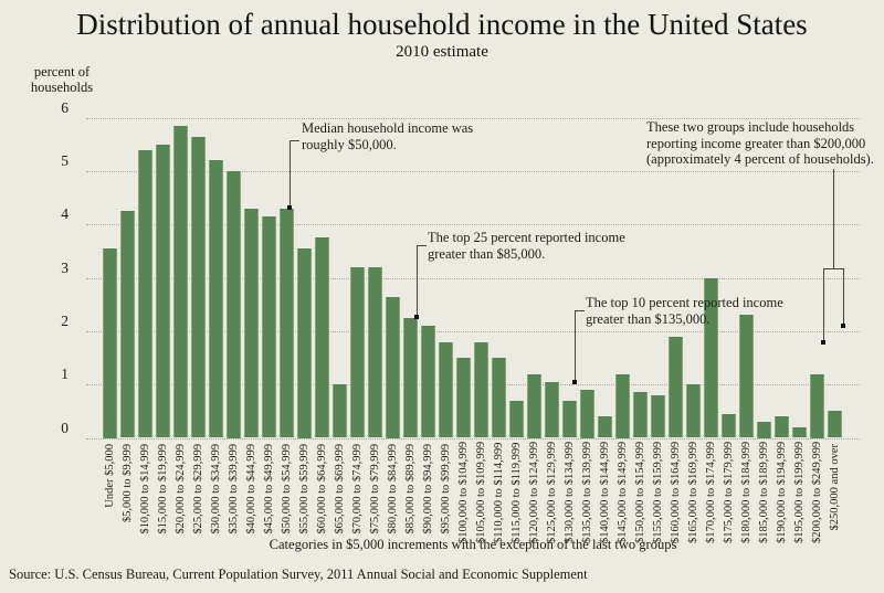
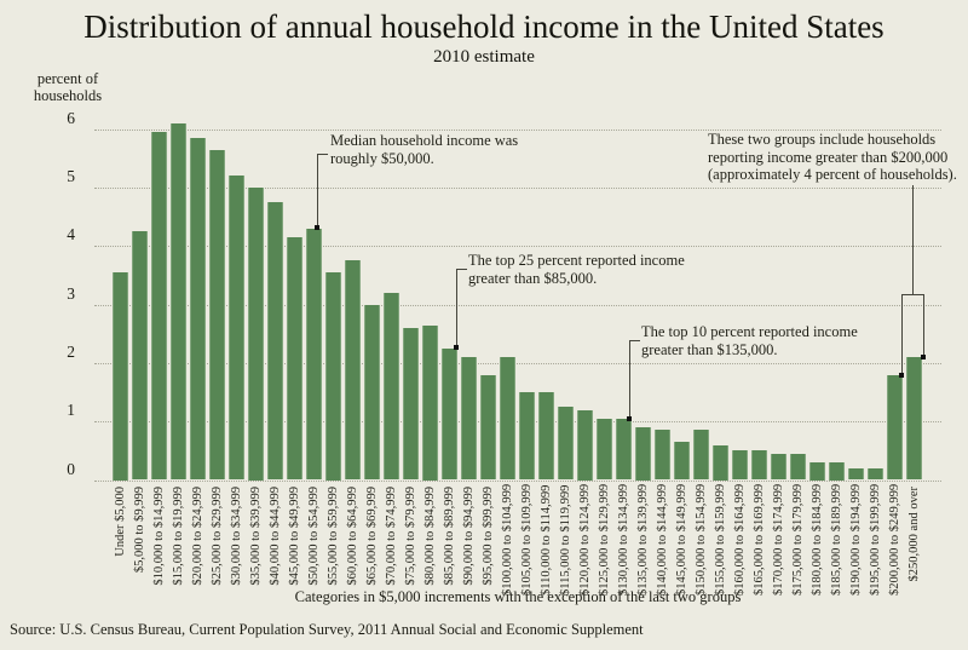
$10,000 to $14,999: 5.4 -> 6.0
$15,000 to $19,999: 5.5 -> 6.1
$40,000 to $44,999: 4.3 -> 4.8
$65,000 to $69,999: 1.0 -> 3.0
$75,000 to $79,999: 3.2 -> 2.6
$100,000 to $104,999: 1.5 -> 2.1
$105,000 to $109,999: 1.8 -> 1.5
$115,000 to $119,999: 0.7 -> 1.2
$130,000 to $134,999: 0.7 -> 1.1
$140,000 to $144,999: 0.4 -> 0.8
$145,000 to $149,999: 1.2 -> 0.7
$155,000 to $159,999: 0.8 -> 0.6
$160,000 to $164,999: 1.9 -> 0.5
$165,000 to $169,999: 1.0 -> 0.5
$170,000 to $174,999: 3.0 -> 0.5
$180,000 to $184,999: 2.3 -> 0.3
$190,000 to $194,999: 0.4 -> 0.2
$200,000 to $249,999: 1.2 -> 1.8
$250,000 and over: 0.5 -> 2.1
